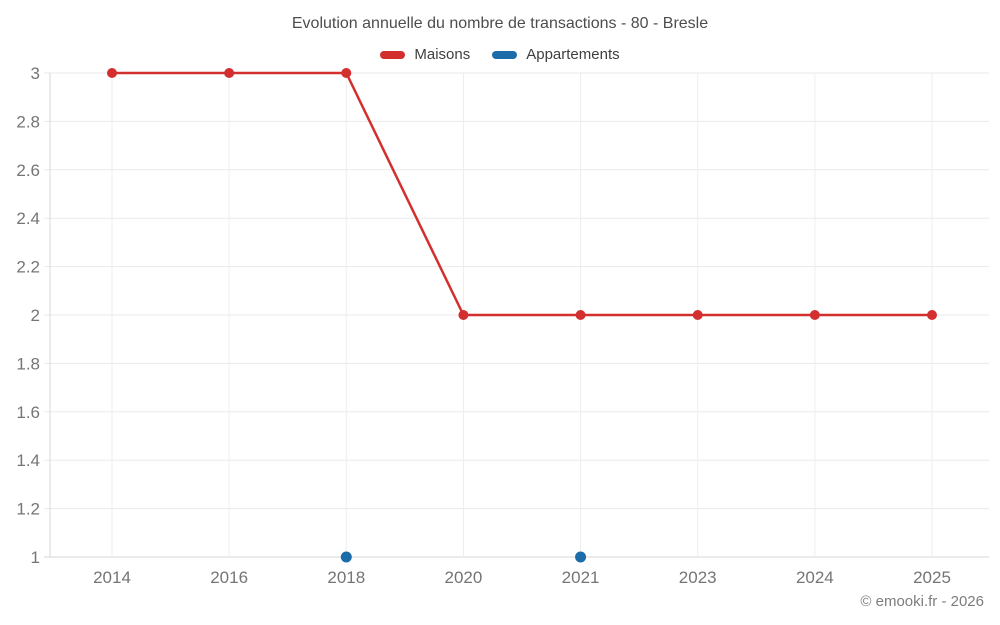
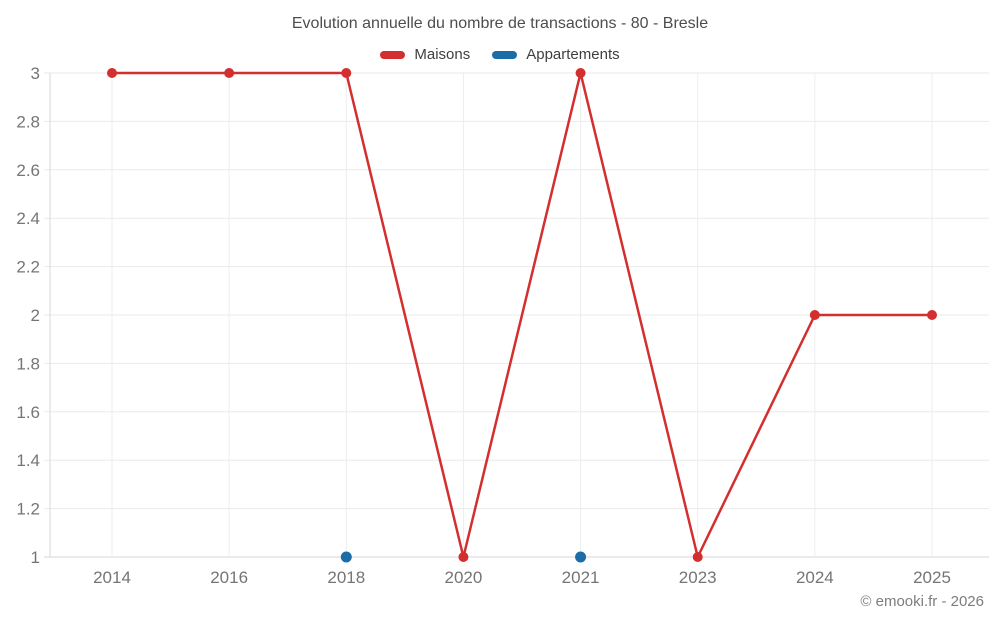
Maisons/2020: 2 -> 1
Maisons/2021: 2 -> 3
Maisons/2023: 2 -> 1
